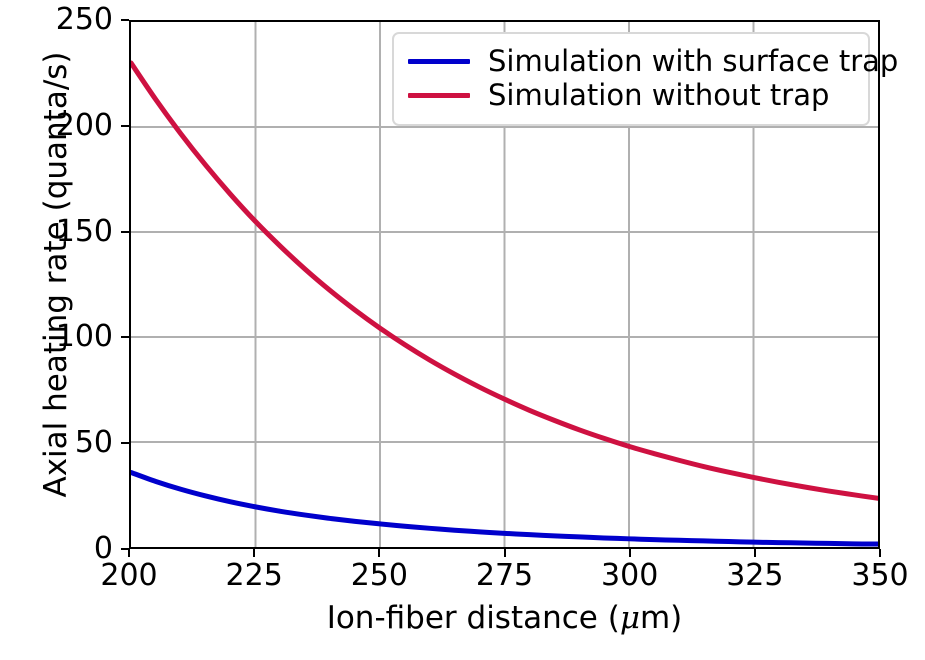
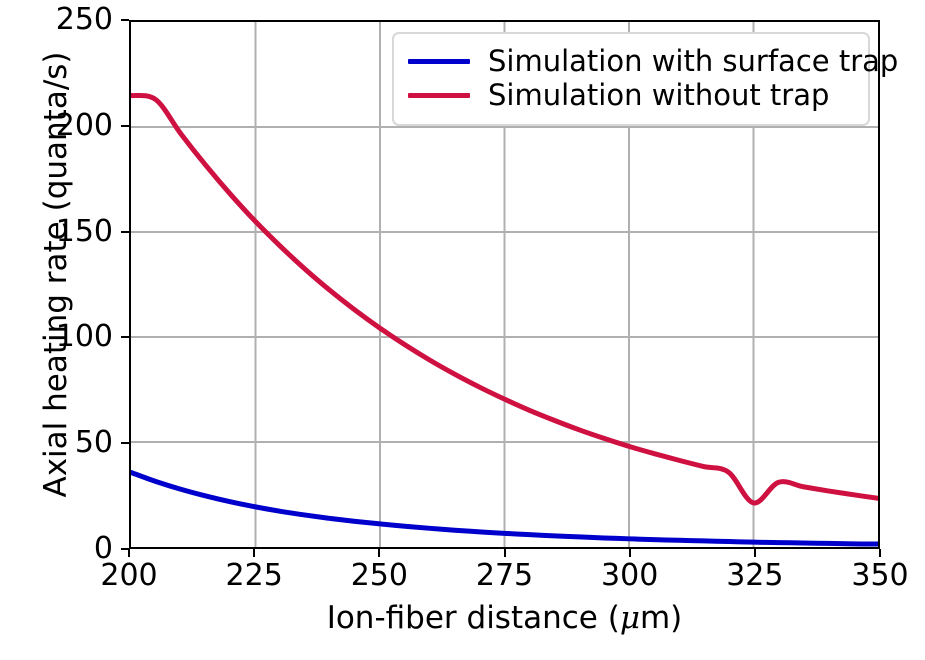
Simulation without trap/200: 230 -> 215
Simulation without trap/325: 33 -> 21
